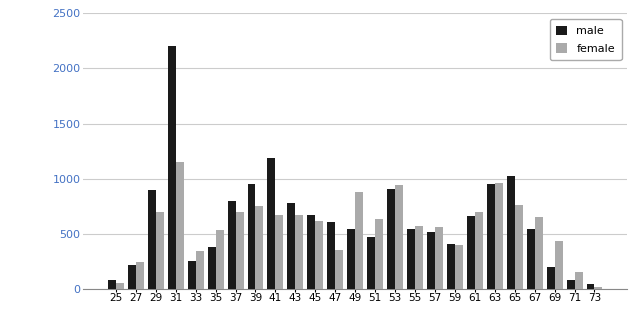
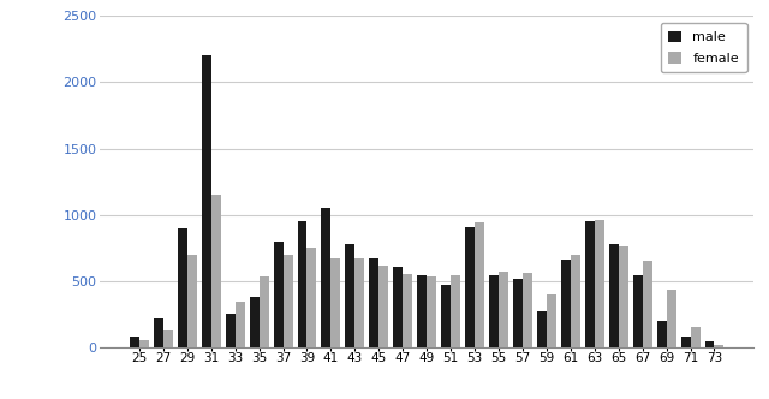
female/27: 240 -> 130
male/41: 1190 -> 1050
female/47: 350 -> 550
female/49: 880 -> 530
female/51: 630 -> 540
male/59: 410 -> 270
male/65: 1020 -> 780
